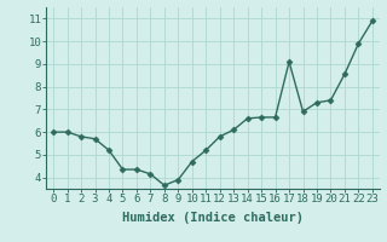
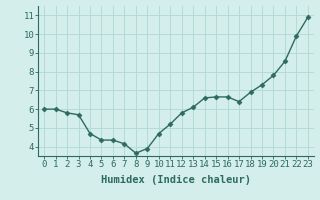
4: 5.2 -> 4.7
17: 9.1 -> 6.4
20: 7.4 -> 7.8
